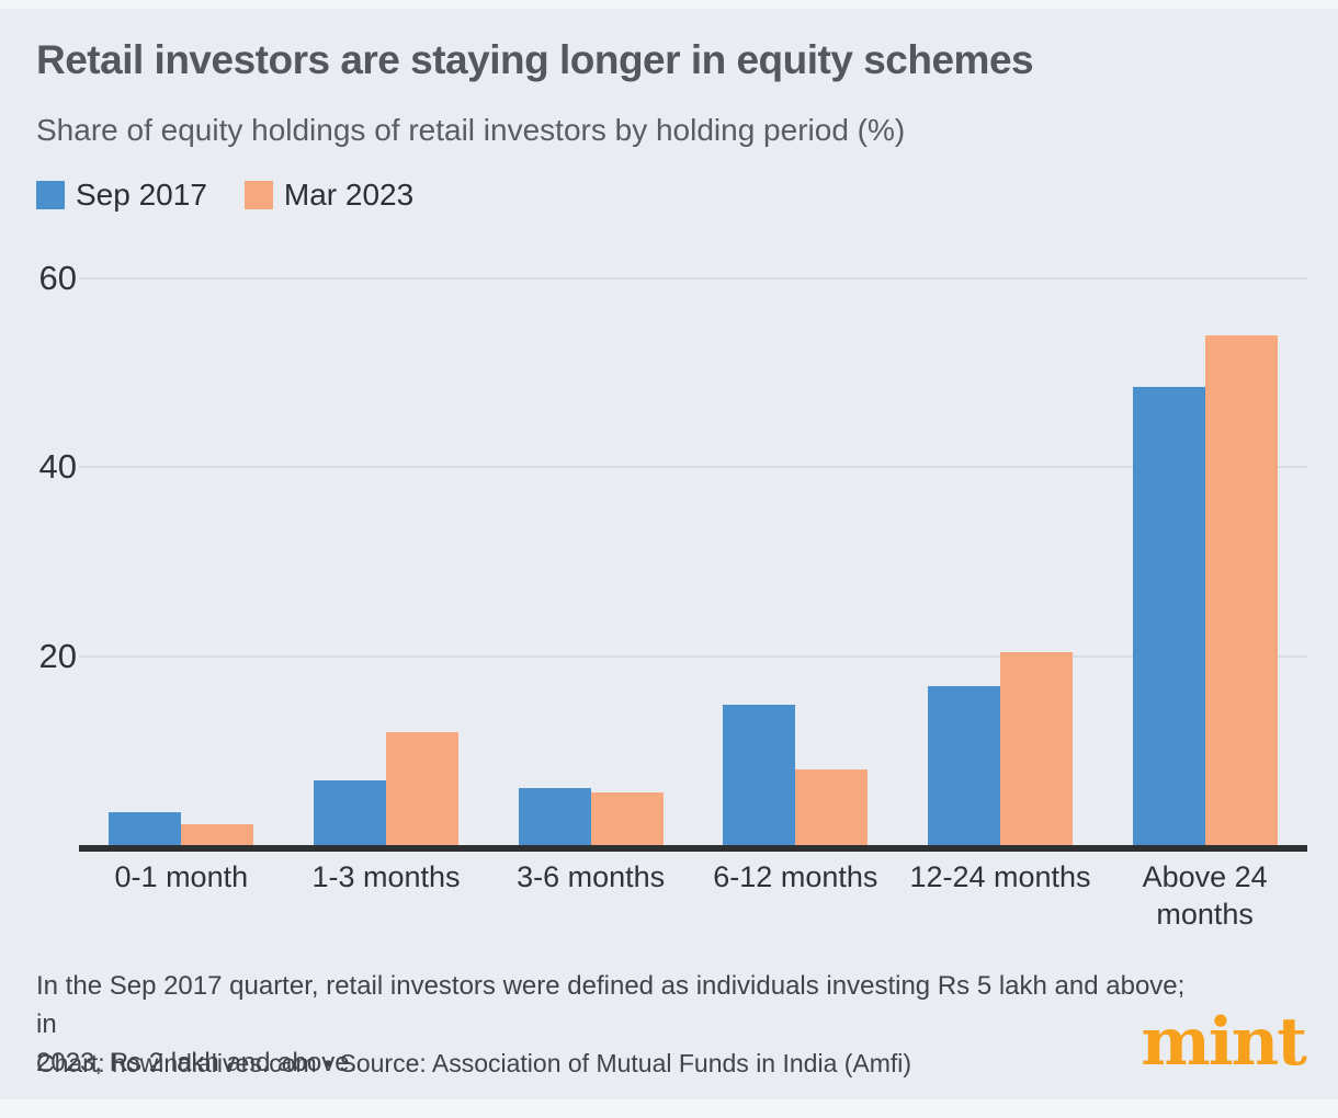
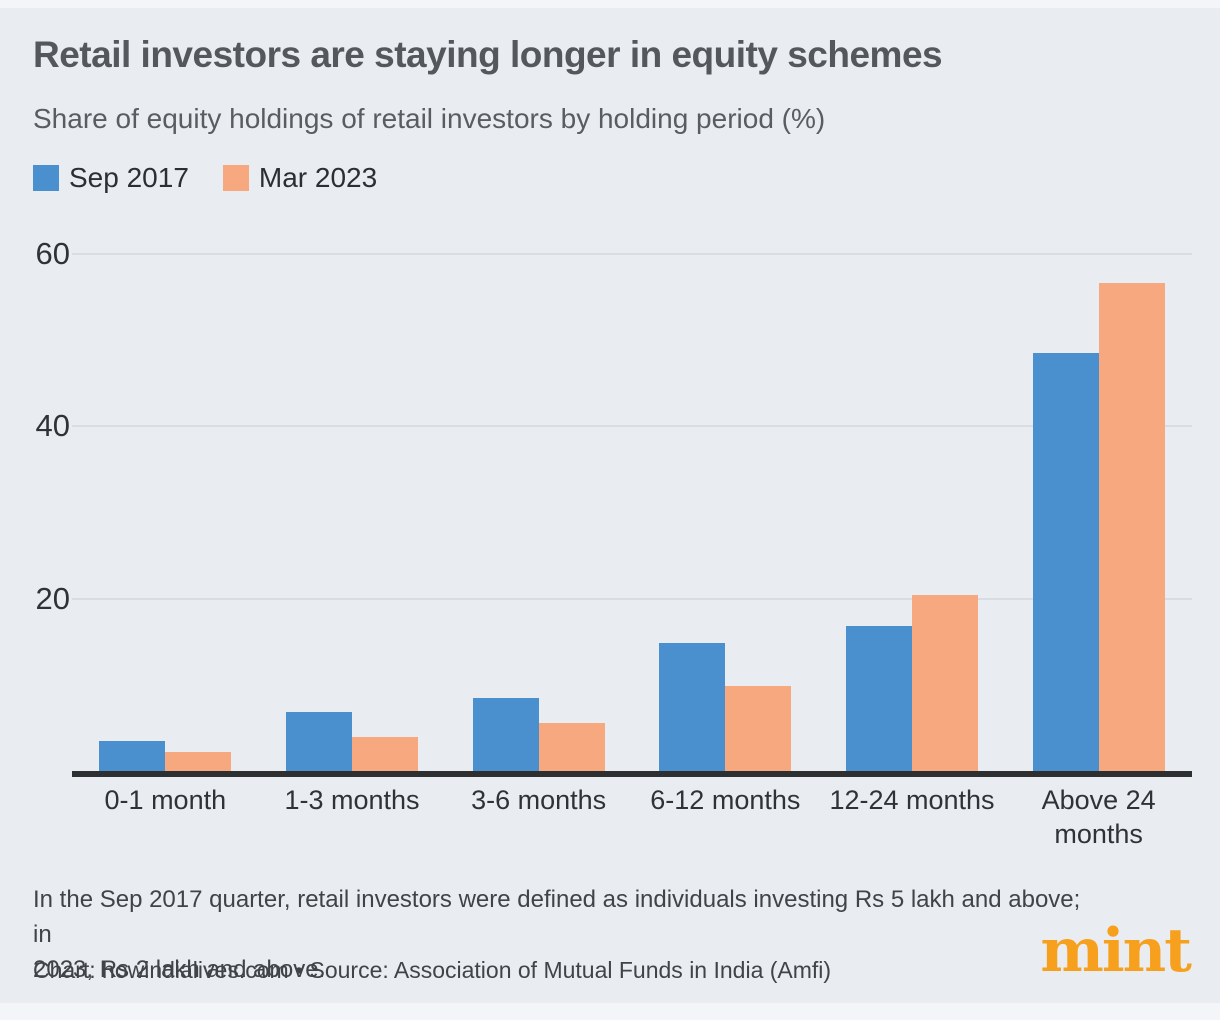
Mar 2023/1-3 months: 12 -> 4
Sep 2017/3-6 months: 6 -> 8
Mar 2023/6-12 months: 8 -> 10
Mar 2023/Above 24 months: 54 -> 57
